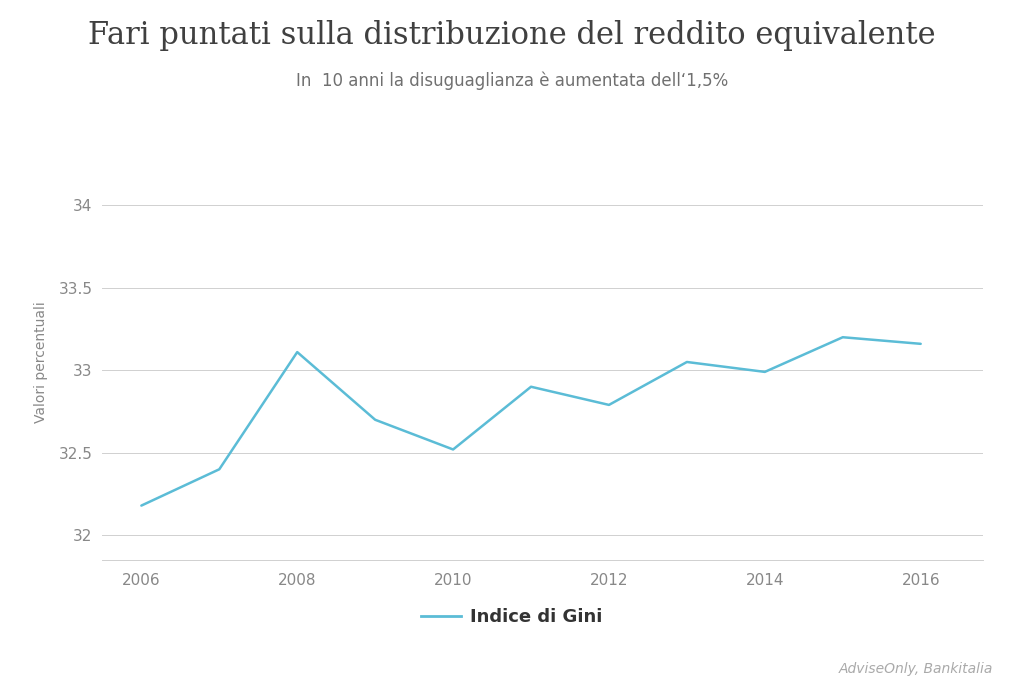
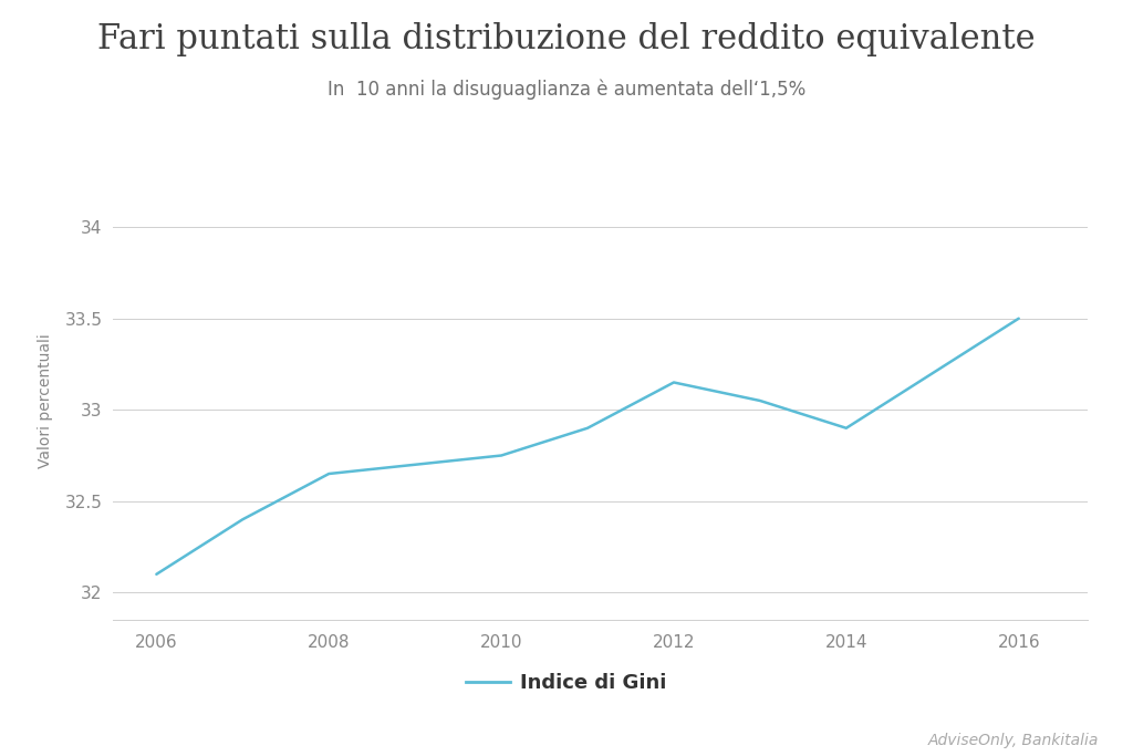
2006: 32.18 -> 32.10
2008: 33.11 -> 32.65
2010: 32.52 -> 32.75
2012: 32.79 -> 33.15
2014: 32.99 -> 32.90
2016: 33.16 -> 33.50
